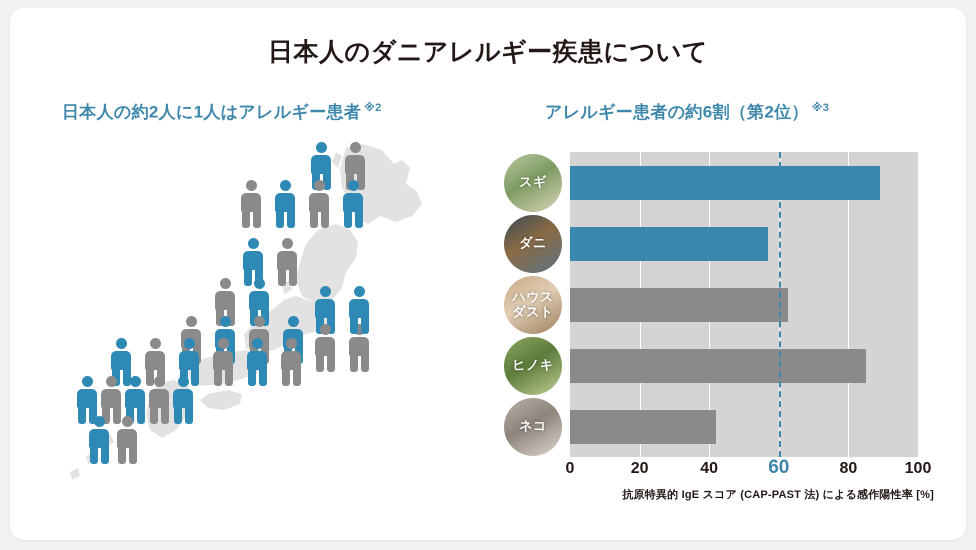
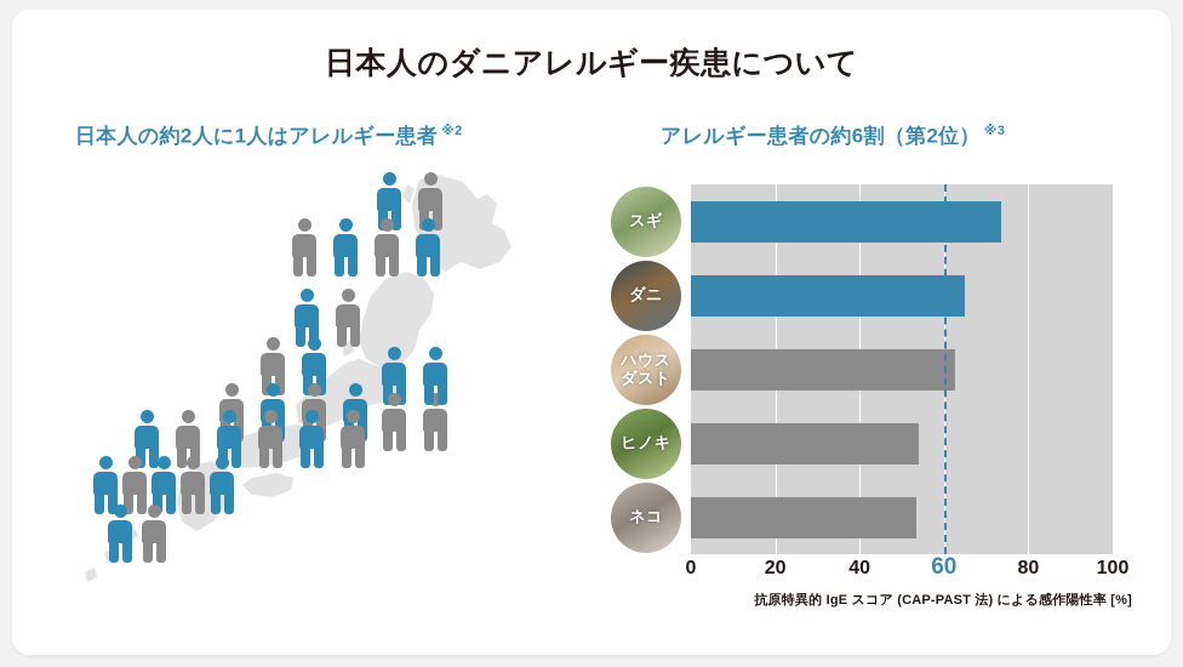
スギ: 89 -> 74
ダニ: 57 -> 65
ヒノキ: 85 -> 54
ネコ: 42 -> 54
